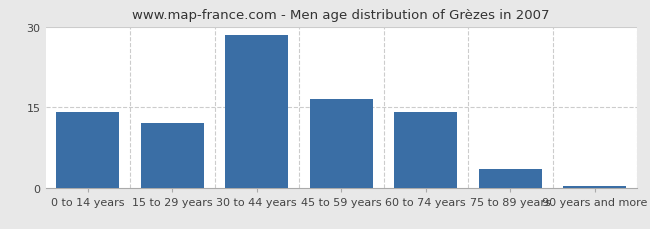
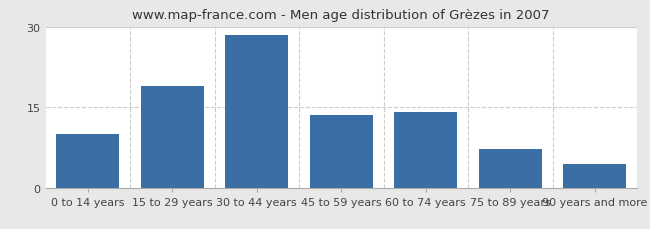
0 to 14 years: 14.0 -> 10.0
15 to 29 years: 12.0 -> 19.0
45 to 59 years: 16.5 -> 13.6
75 to 89 years: 3.5 -> 7.2
90 years and more: 0.3 -> 4.4
